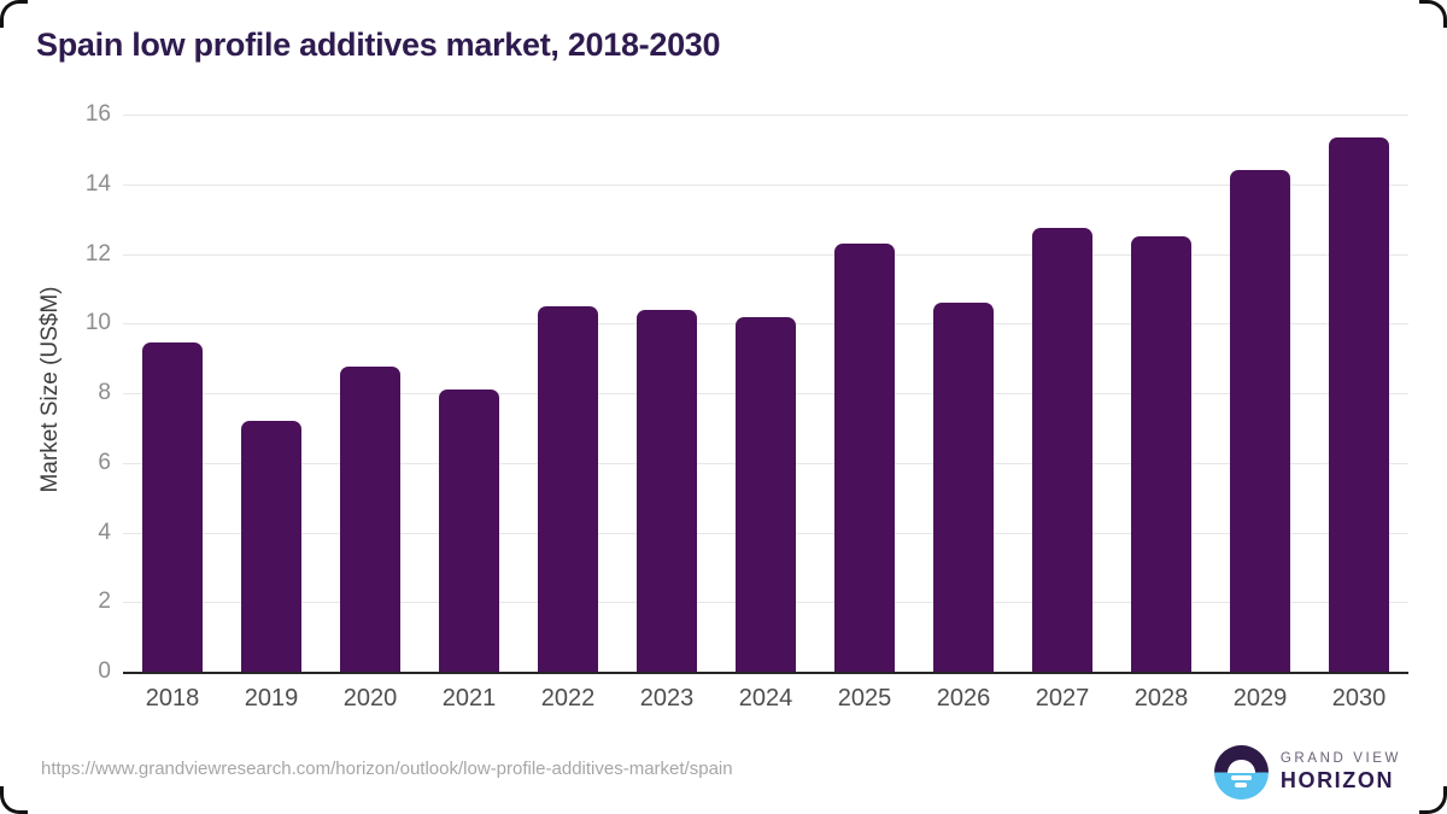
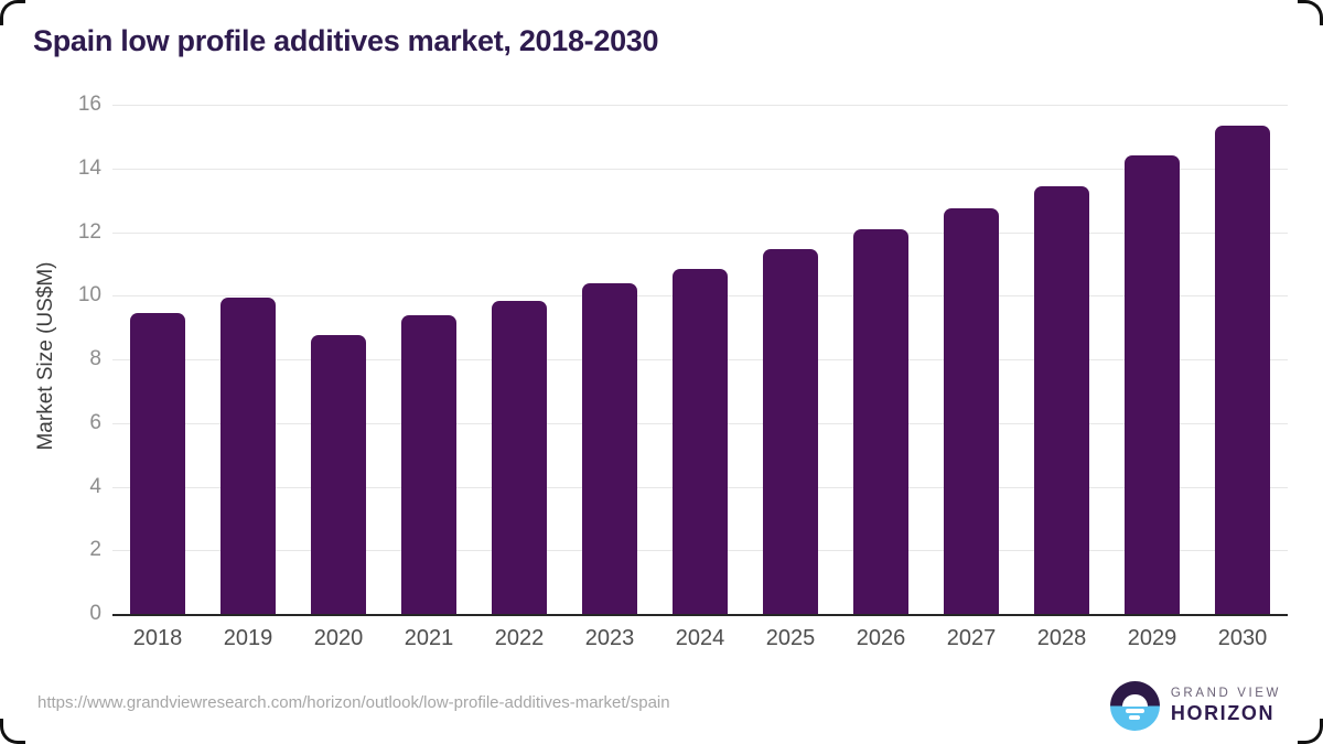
2019: 7.2 -> 9.9
2021: 8.1 -> 9.4
2022: 10.5 -> 9.8
2024: 10.2 -> 10.8
2025: 12.3 -> 11.4
2026: 10.6 -> 12.1
2028: 12.5 -> 13.4
